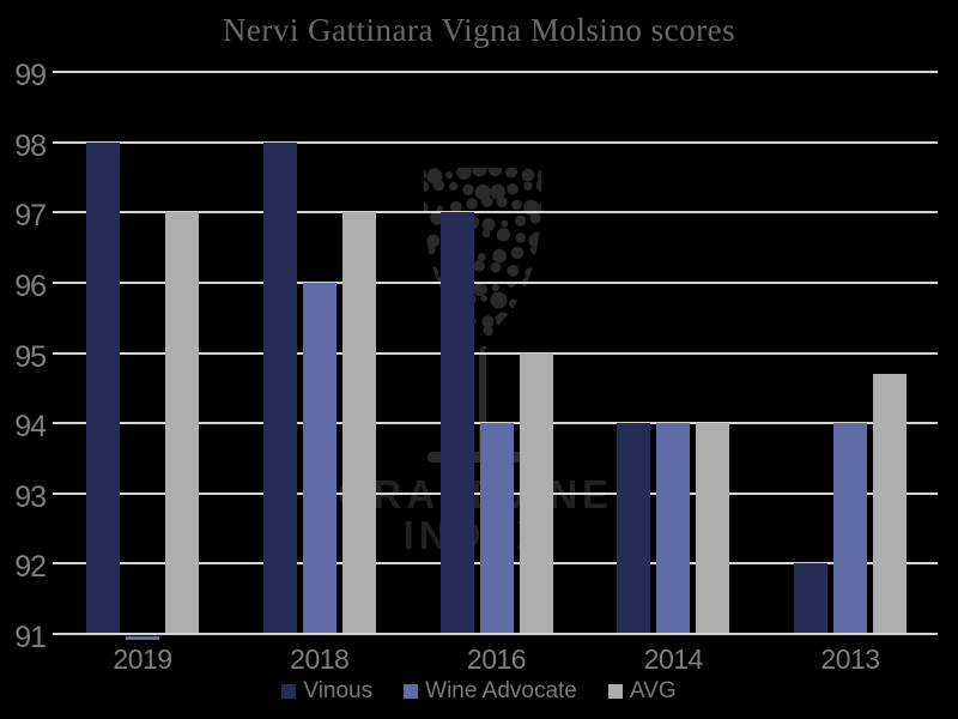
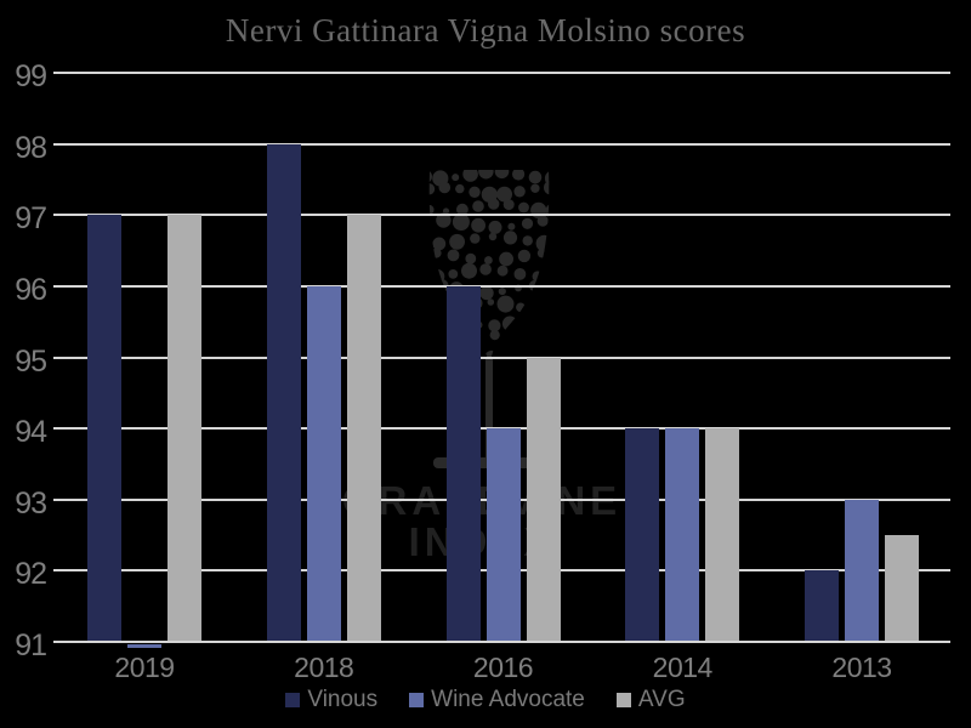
Vinous/2019: 98 -> 97
Vinous/2016: 97 -> 96
Wine Advocate/2013: 94 -> 93
AVG/2013: 94.7 -> 92.5
